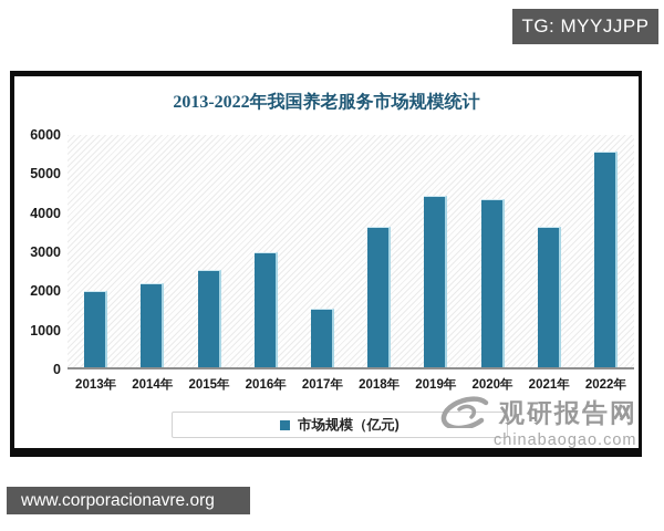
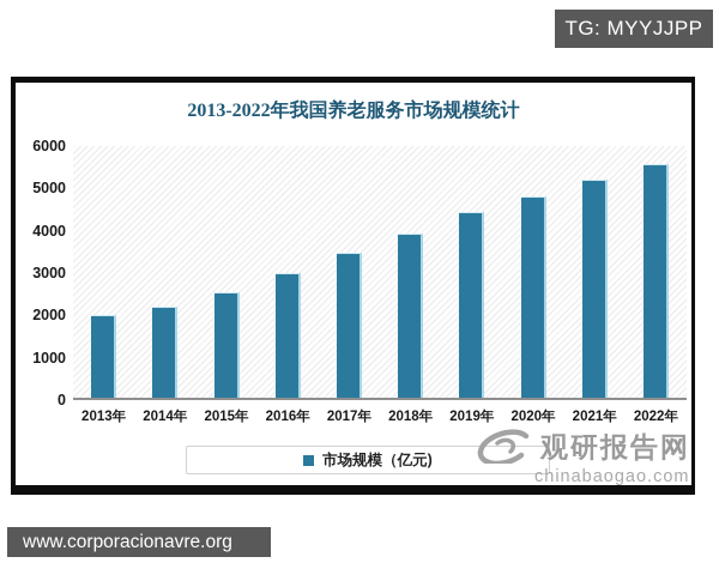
2017年: 1500 -> 3400
2018年: 3600 -> 3900
2020年: 4300 -> 4800
2021年: 3600 -> 5200
